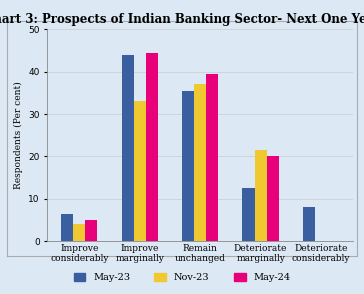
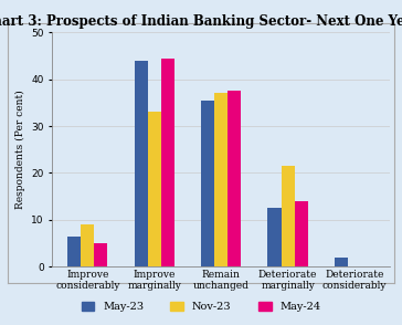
Nov-23/Improve considerably: 4.0 -> 9.0
May-24/Remain unchanged: 39.5 -> 37.5
May-24/Deteriorate marginally: 20.0 -> 14.0
May-23/Deteriorate considerably: 8.0 -> 2.0
